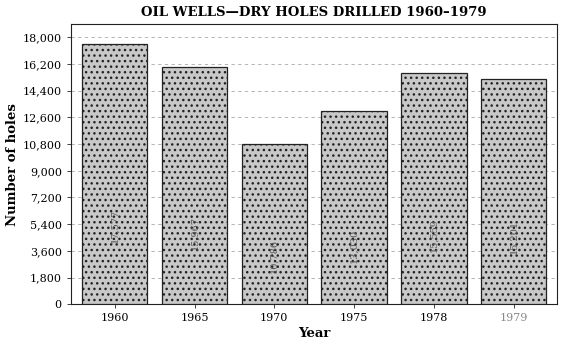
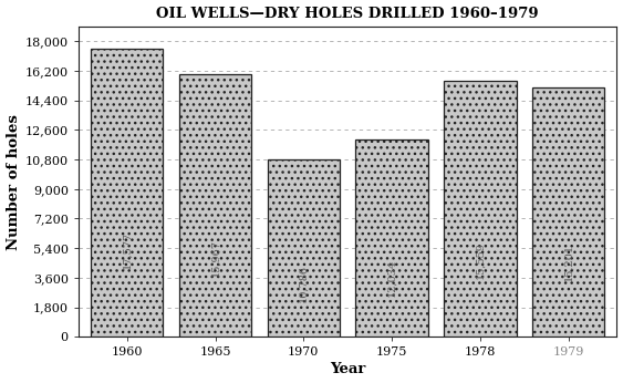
1975: 13,030 -> 12,034
